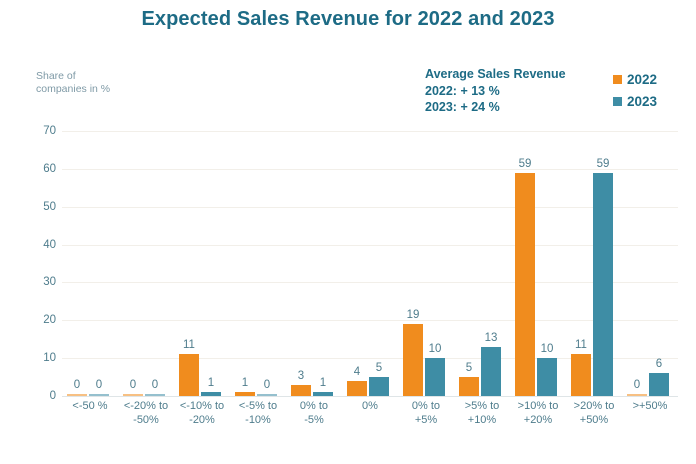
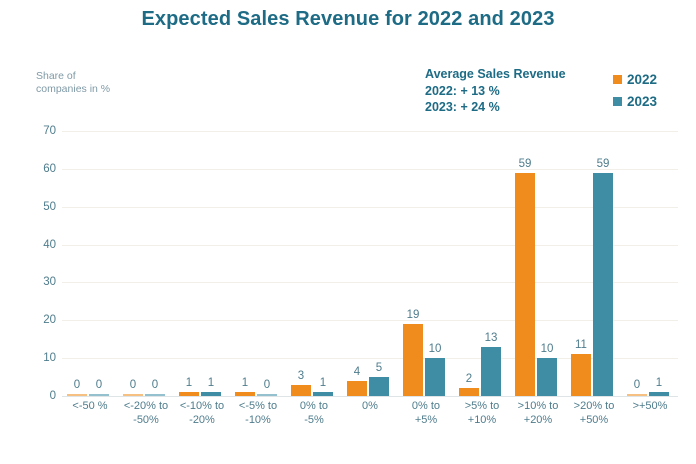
2022/<-10% to -20%: 11 -> 1
2022/>5% to +10%: 5 -> 2
2023/>+50%: 6 -> 1
